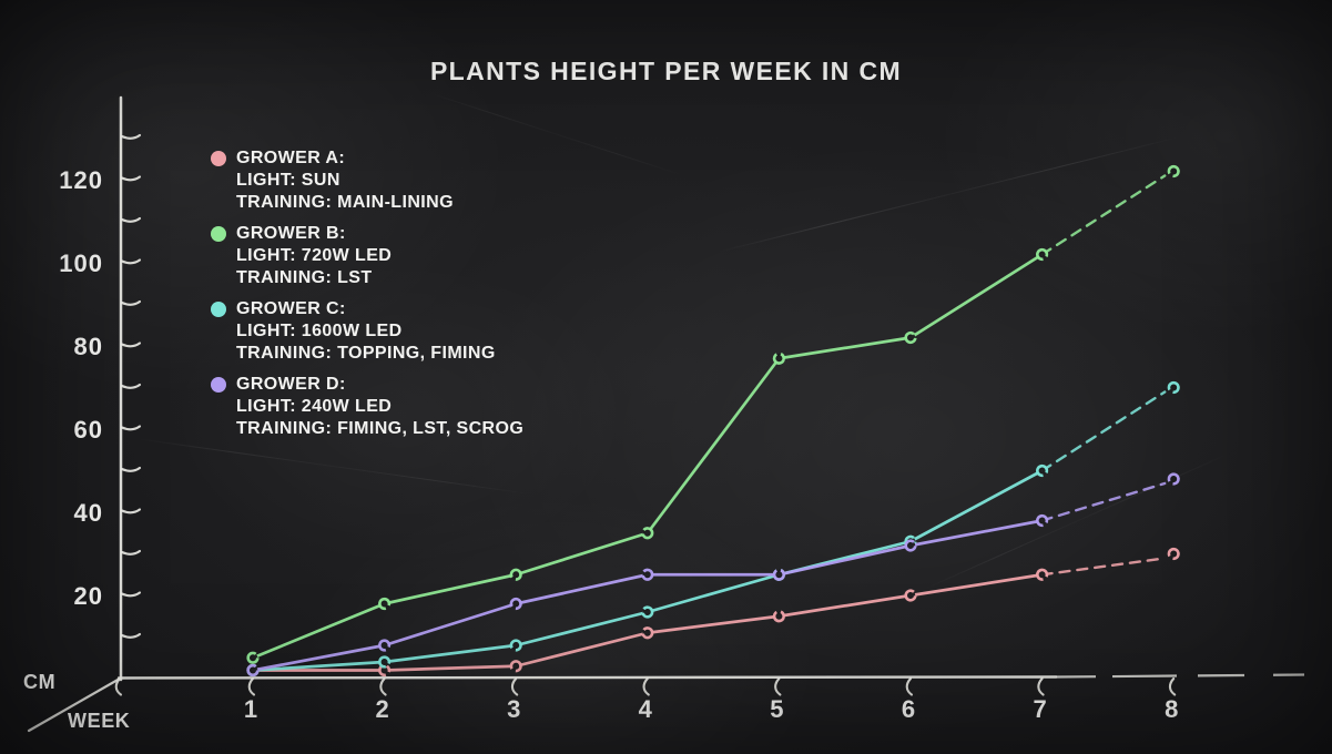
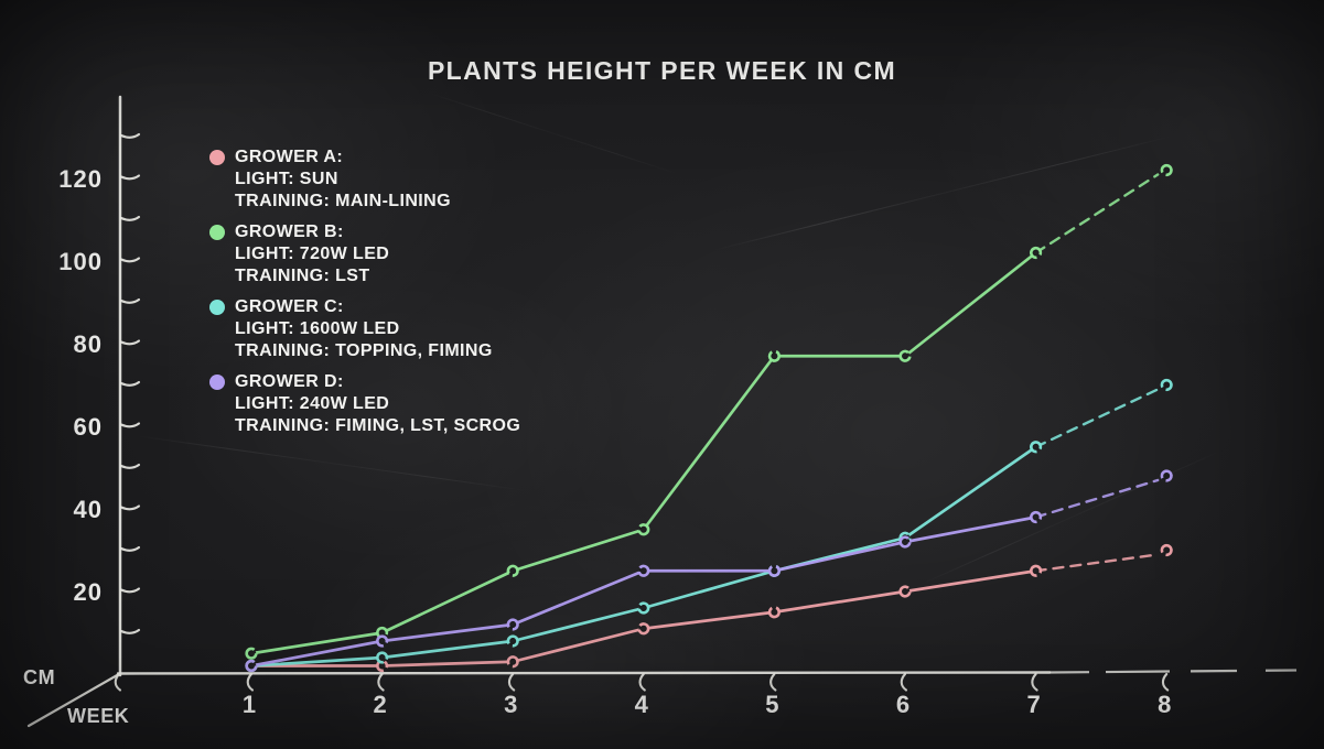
GROWER B:/2: 18 -> 10
GROWER D:/3: 18 -> 12
GROWER B:/6: 82 -> 77
GROWER C:/7: 50 -> 55
